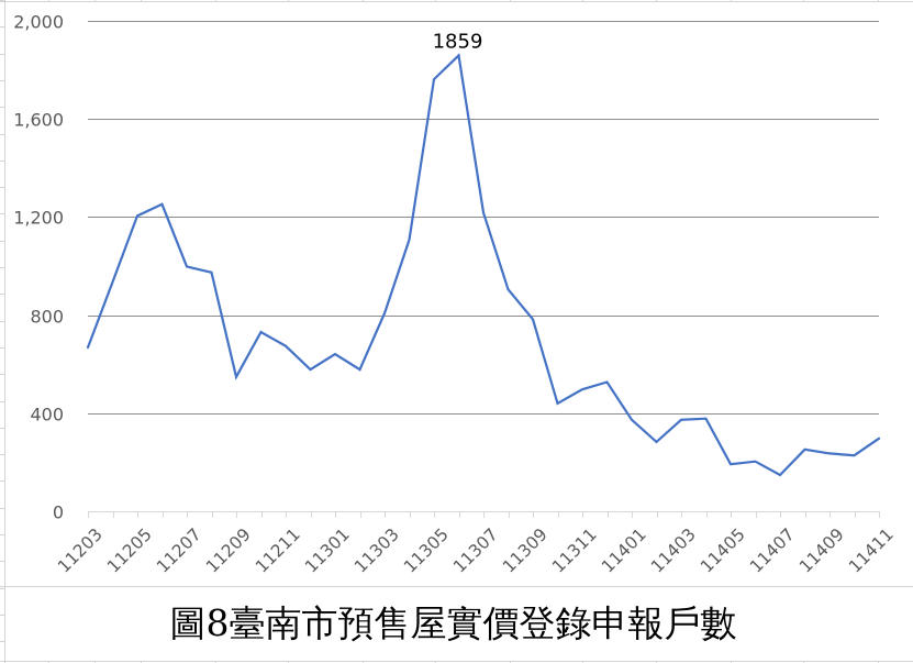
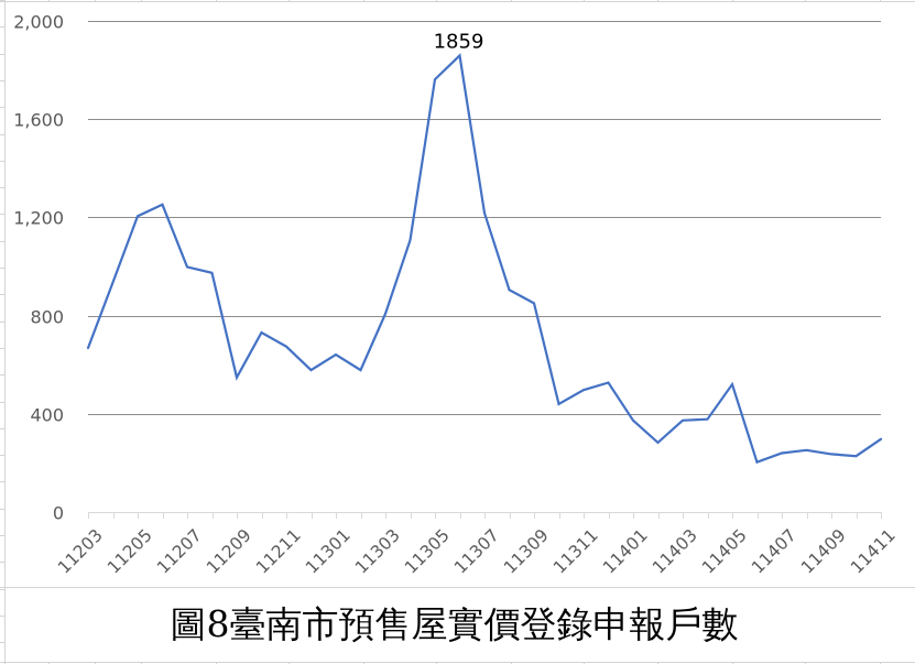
11309: 780 -> 850
11405: 190 -> 520
11407: 150 -> 240
